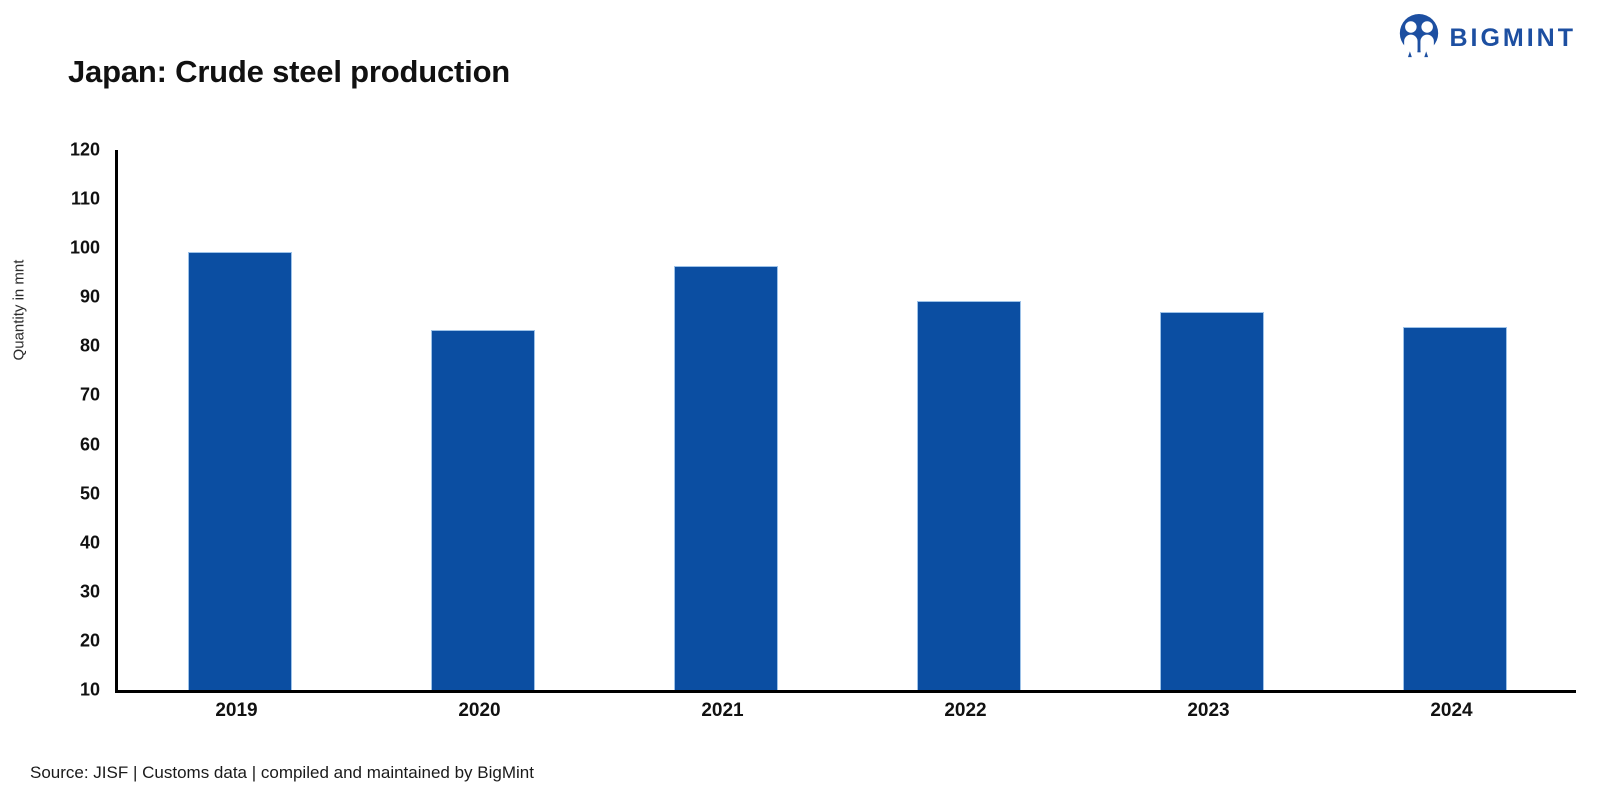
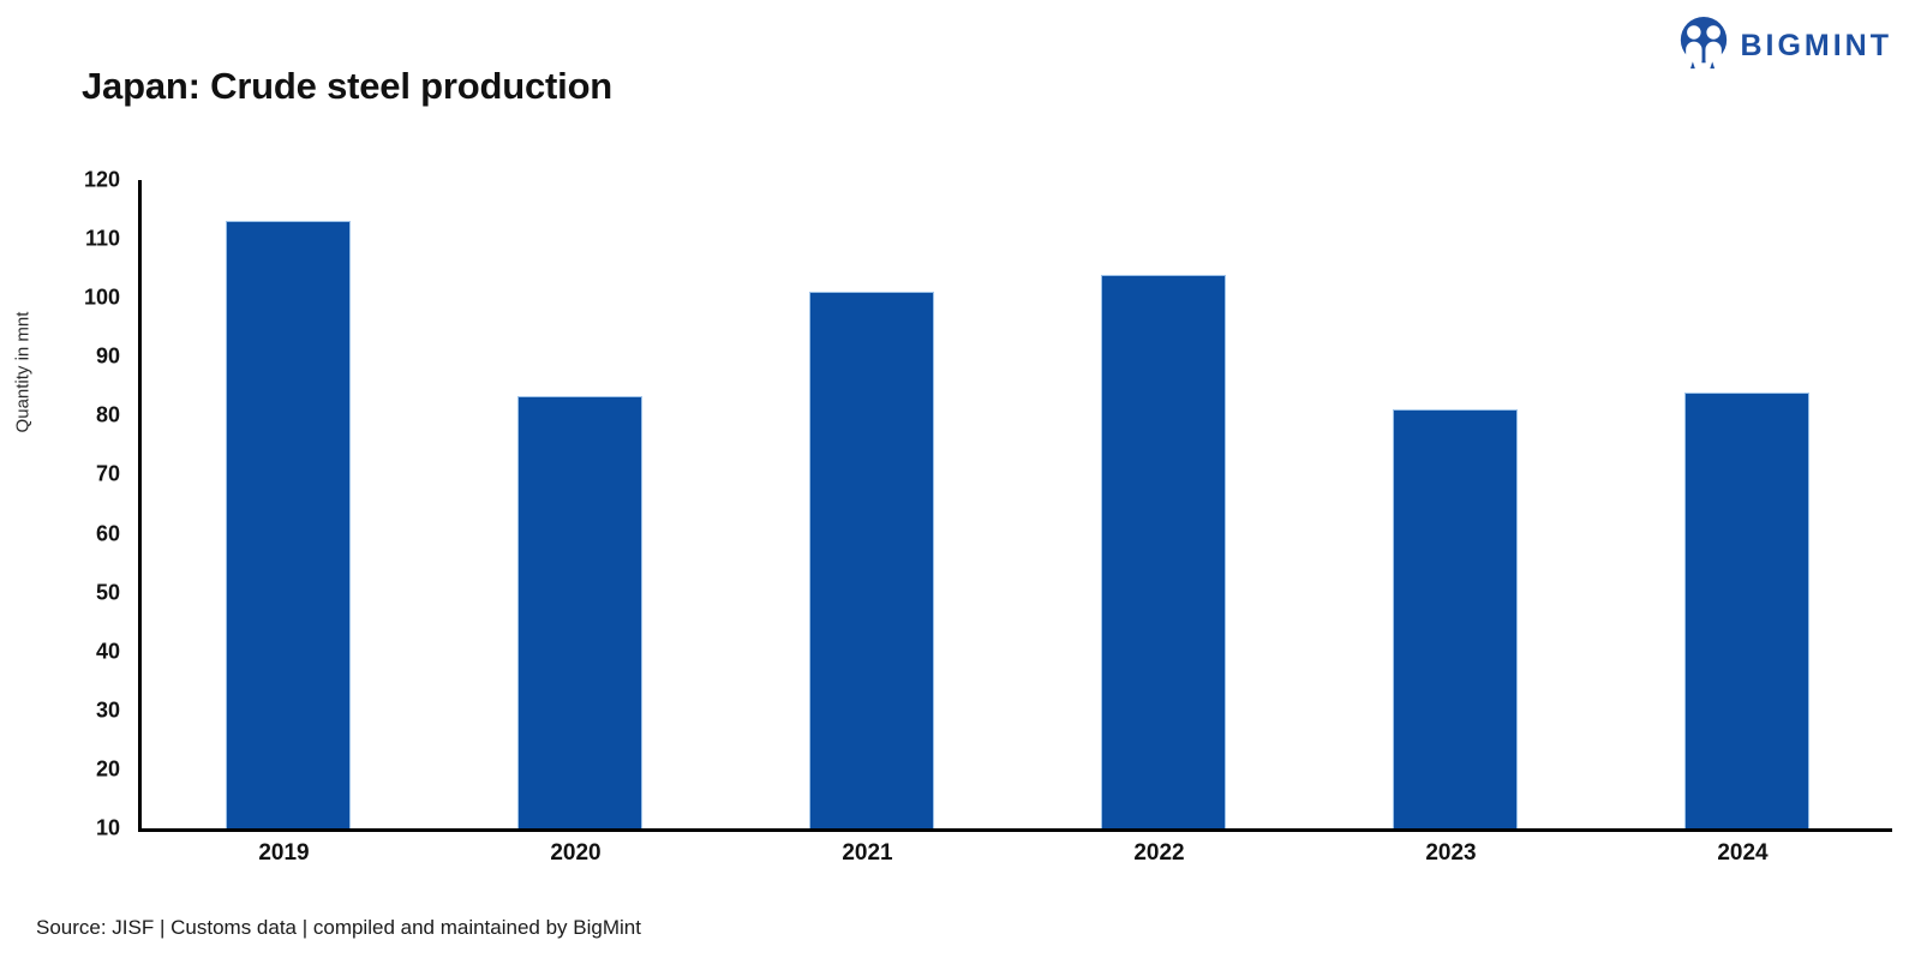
2019: 99 -> 113
2021: 96 -> 101
2022: 89 -> 104
2023: 87 -> 81
